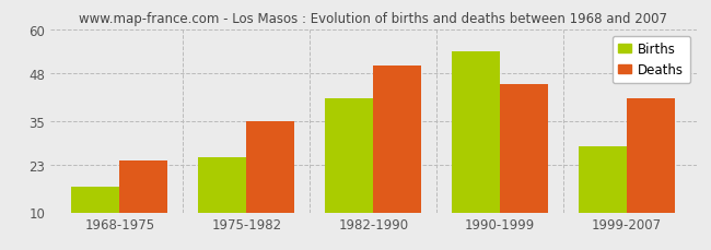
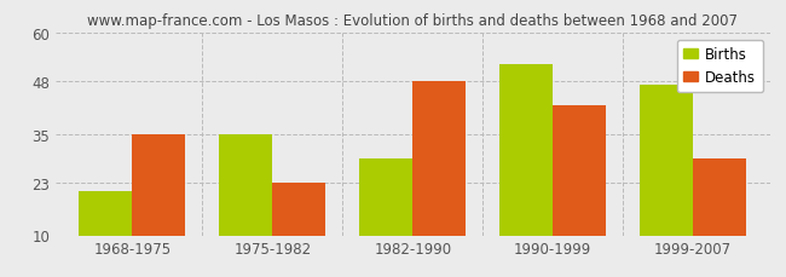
Births/1968-1975: 17 -> 21
Deaths/1968-1975: 24 -> 35
Births/1975-1982: 25 -> 35
Deaths/1975-1982: 35 -> 23
Births/1982-1990: 41 -> 29
Deaths/1982-1990: 50 -> 48
Births/1990-1999: 54 -> 52
Deaths/1990-1999: 45 -> 42
Births/1999-2007: 28 -> 47
Deaths/1999-2007: 41 -> 29
